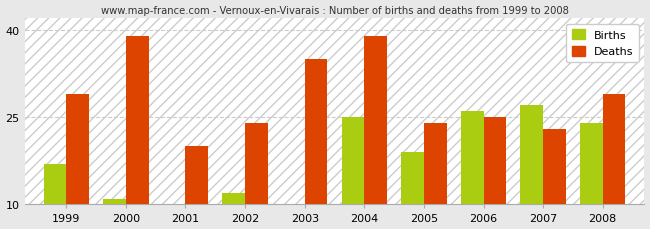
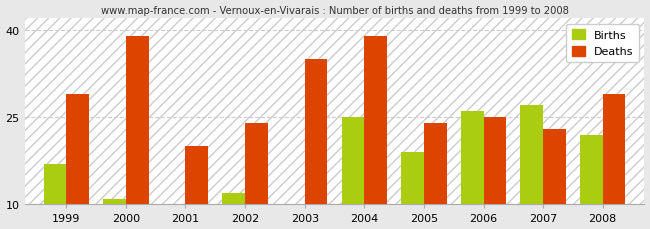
Births/2008: 24 -> 22
